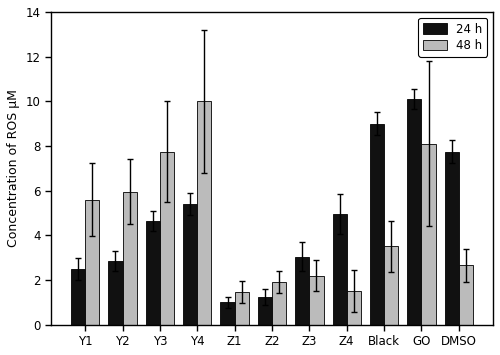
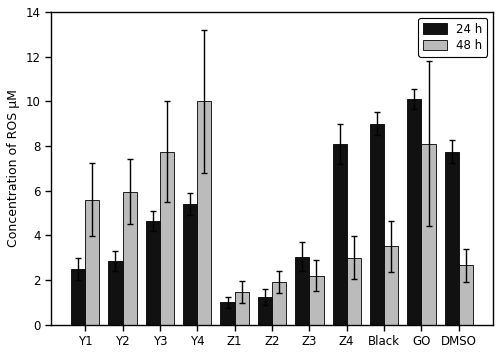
24 h/Z4: 4.95 -> 8.10
48 h/Z4: 1.50 -> 3.00
